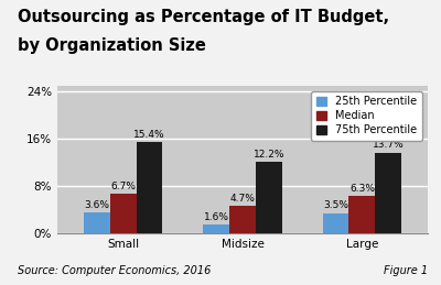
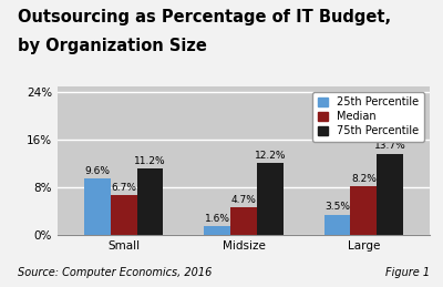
25th Percentile/Small: 3.6% -> 9.6%
75th Percentile/Small: 15.4% -> 11.2%
Median/Large: 6.3% -> 8.2%
